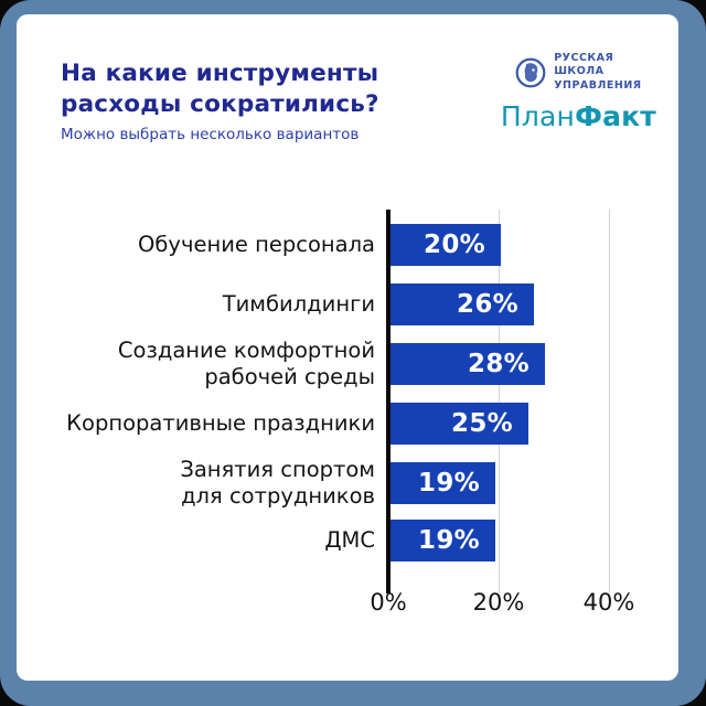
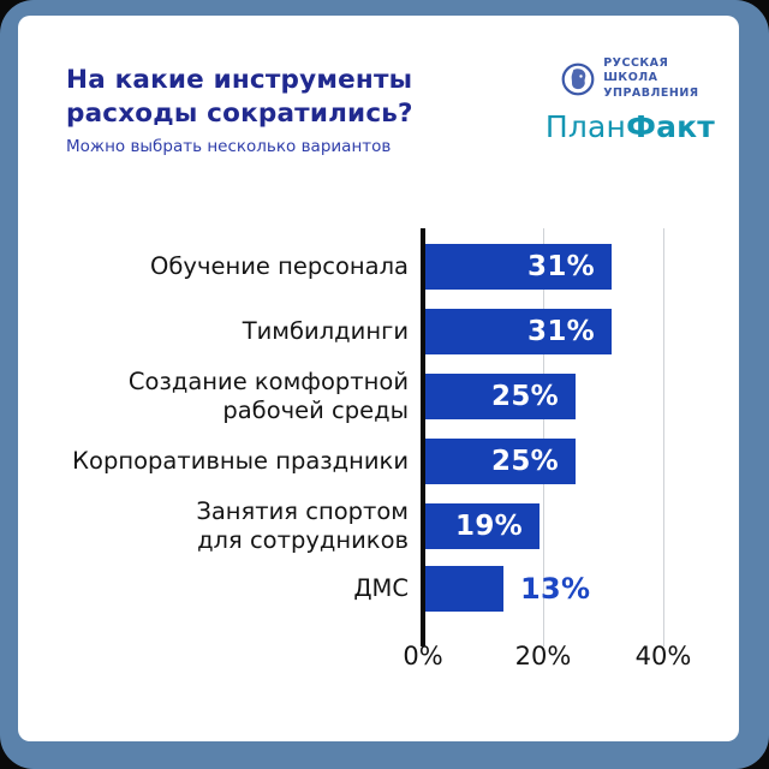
Обучение персонала: 20% -> 31%
Тимбилдинги: 26% -> 31%
Создание комфортной рабочей среды: 28% -> 25%
ДМС: 19% -> 13%
